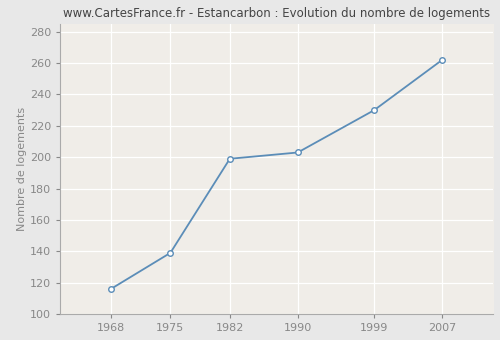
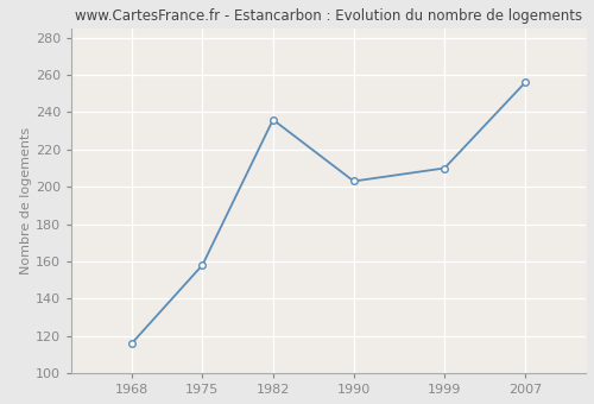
1975: 139 -> 158
1982: 199 -> 236
1999: 230 -> 210
2007: 262 -> 256
